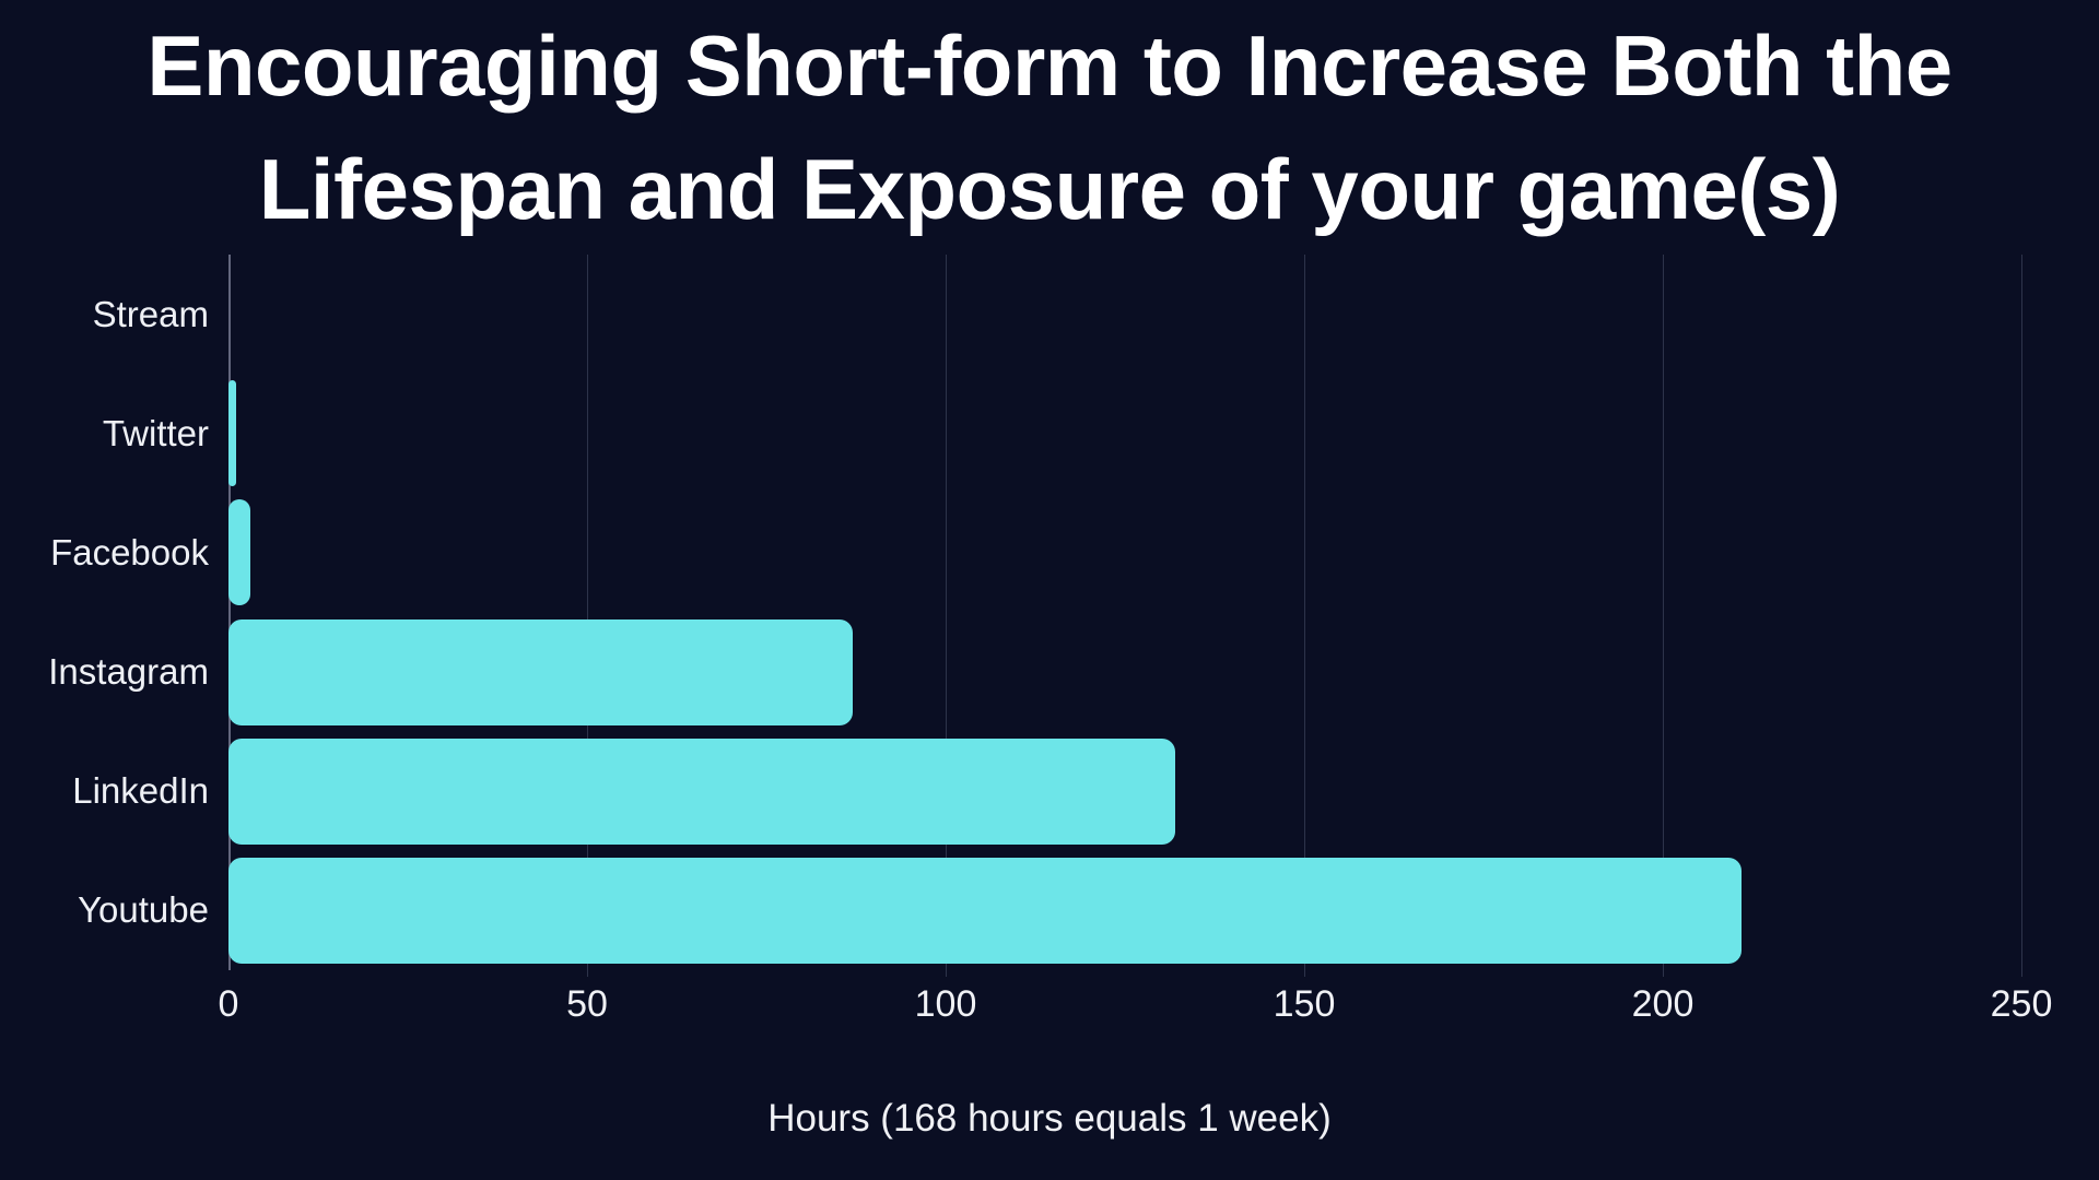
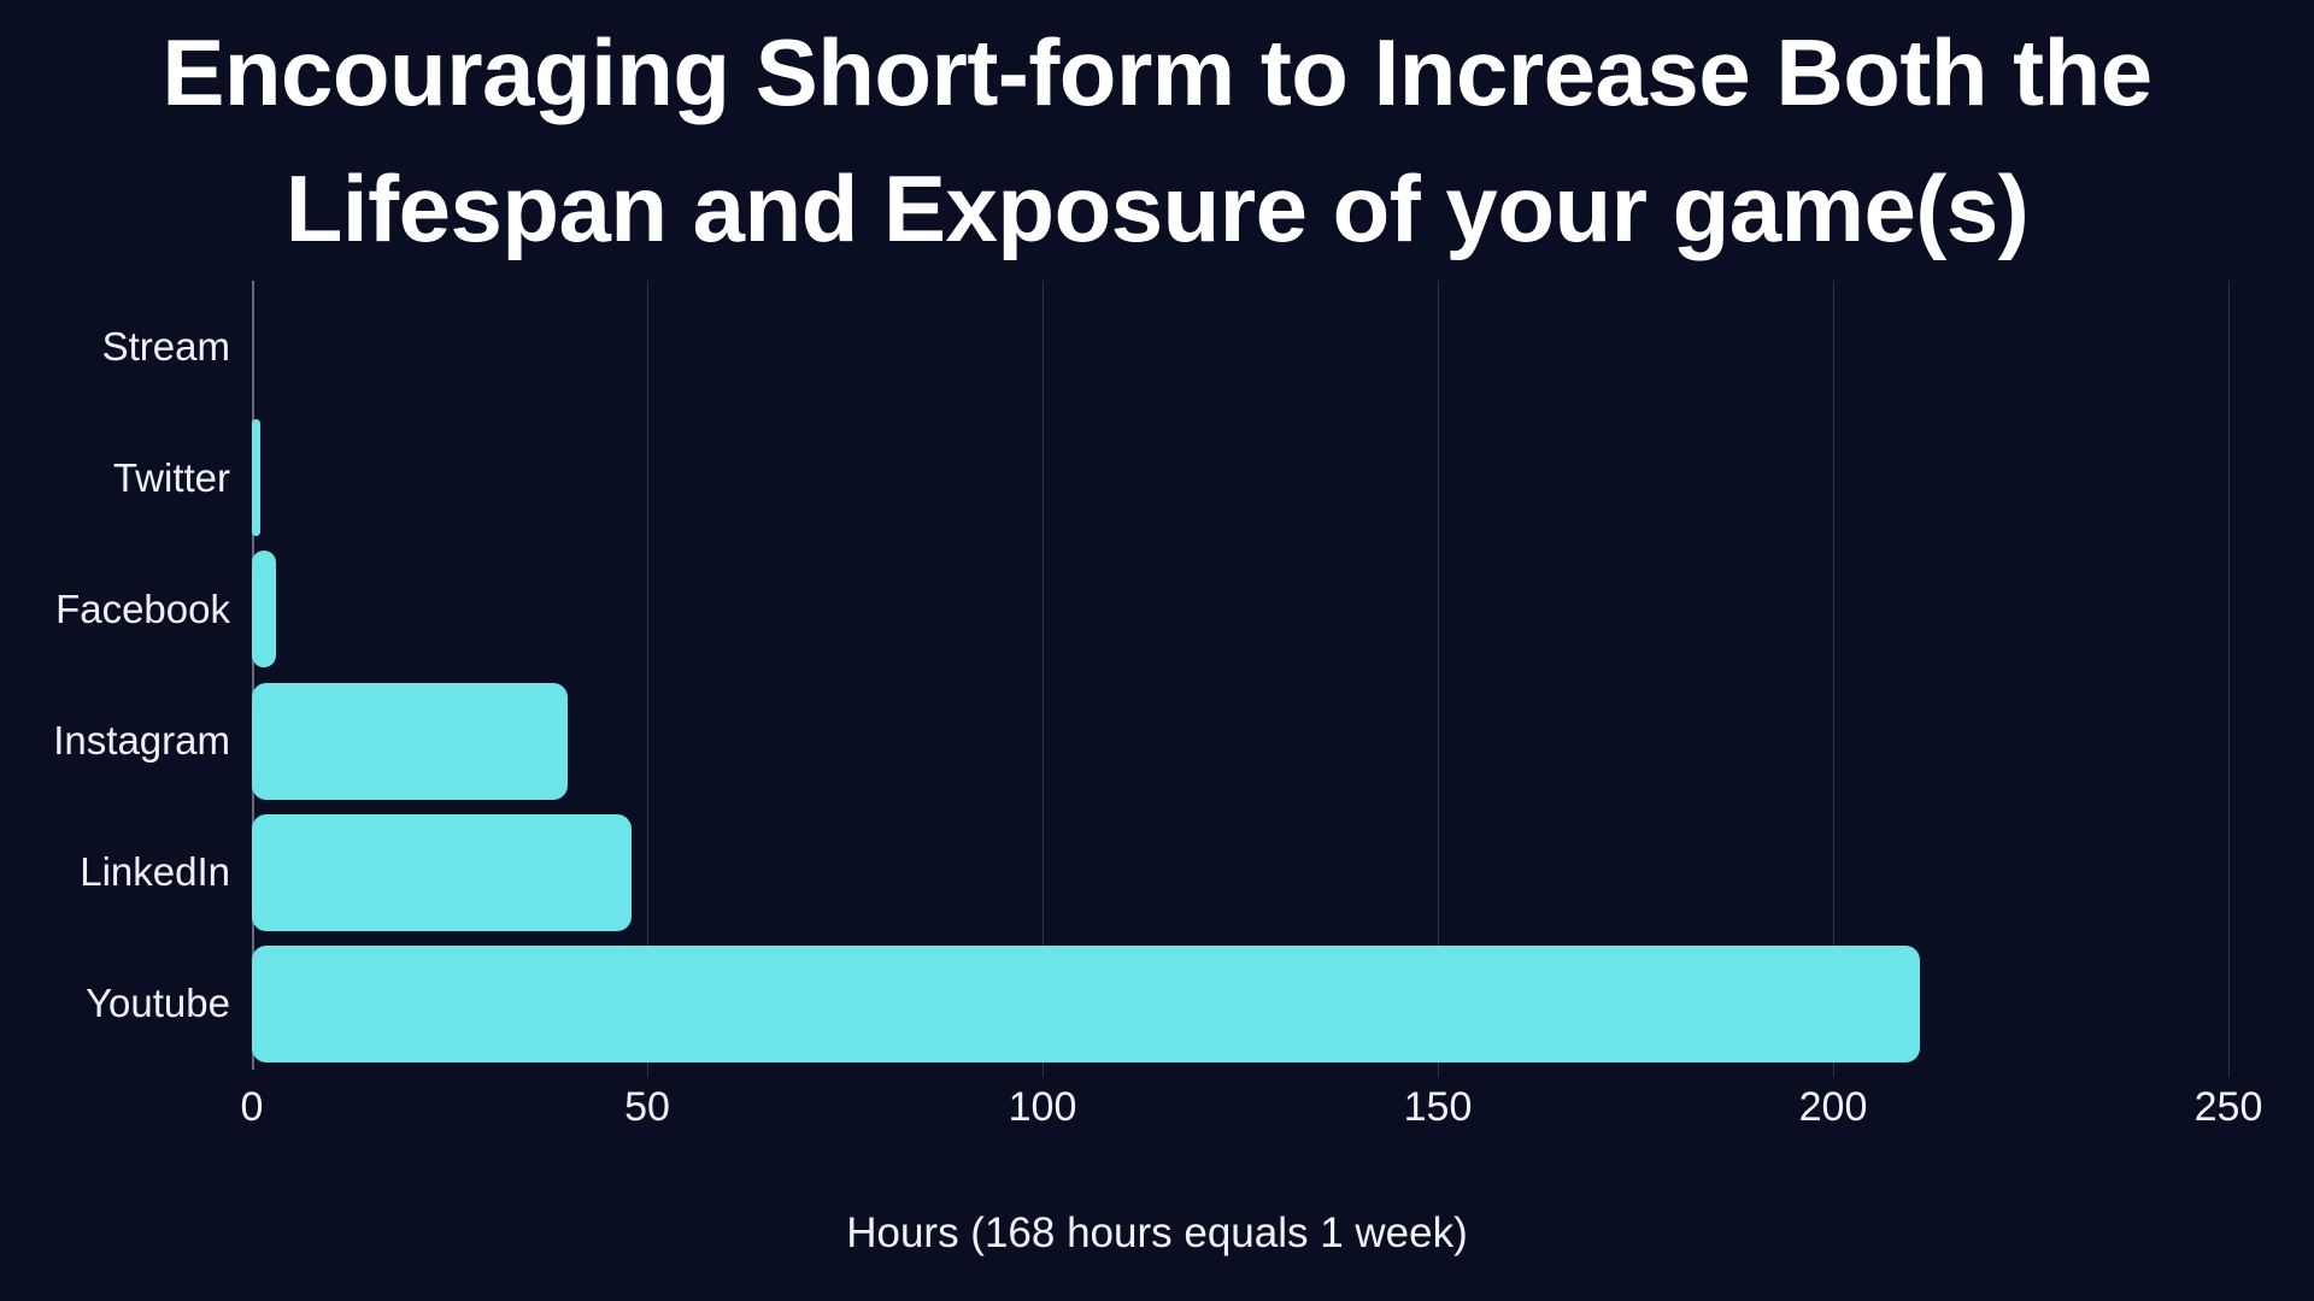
Instagram: 87 -> 40
LinkedIn: 132 -> 48
